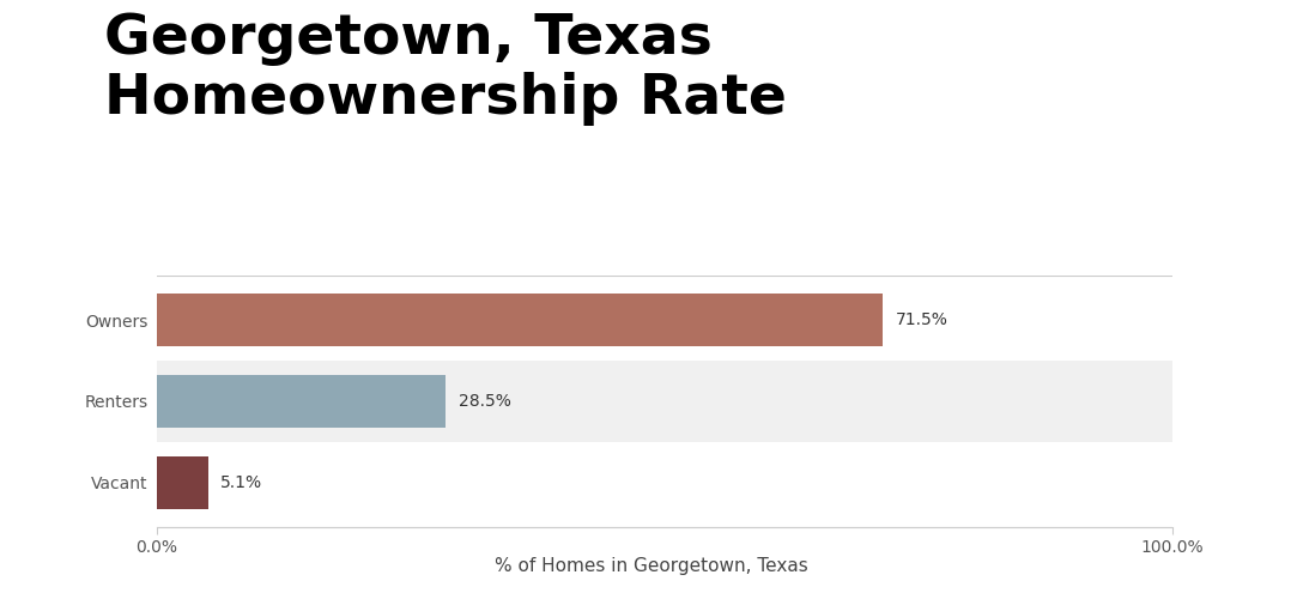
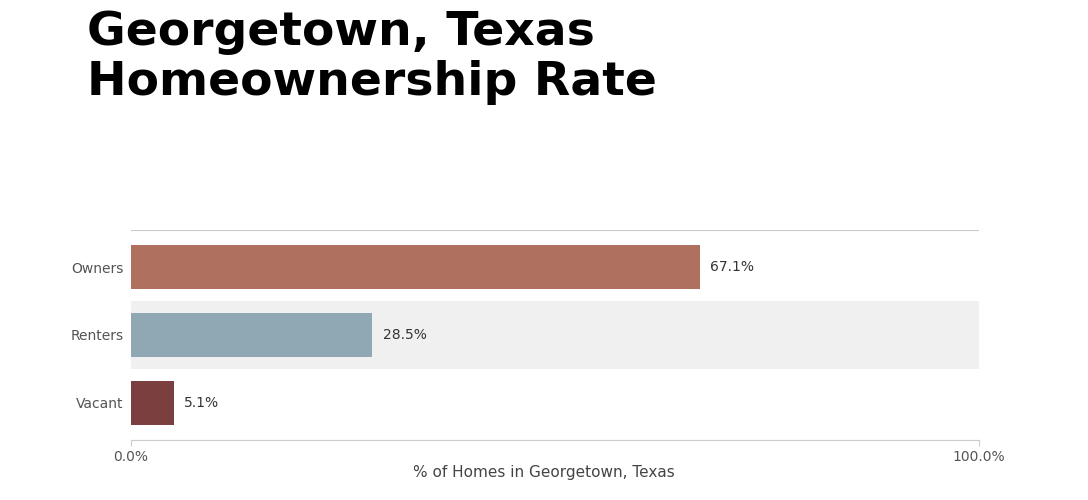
Owners: 71.5% -> 67.1%
